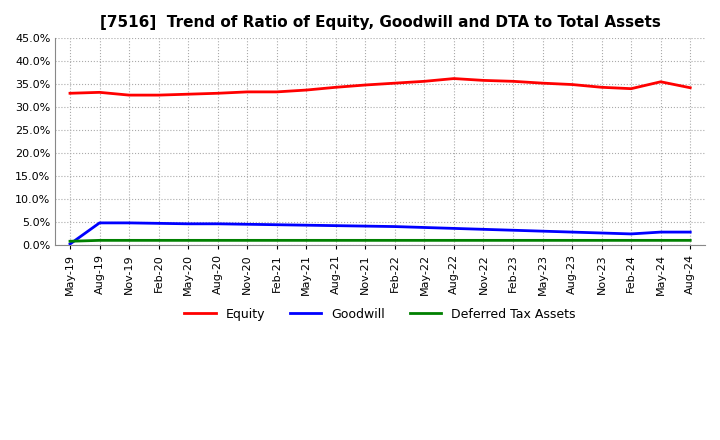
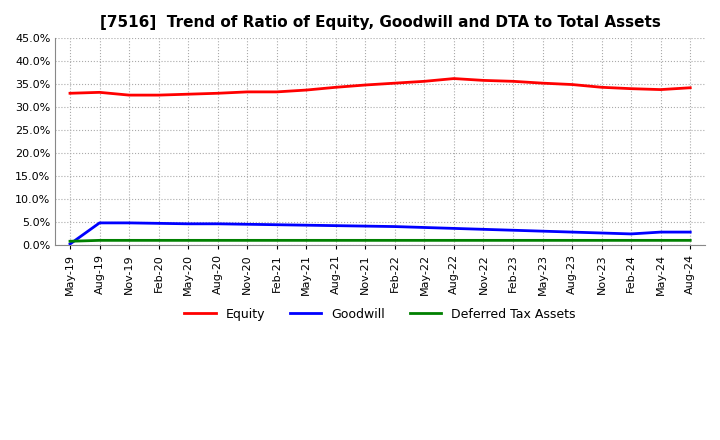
Equity/May-24: 35.5% -> 33.8%
